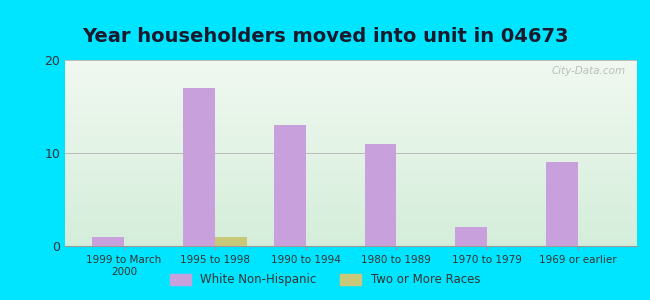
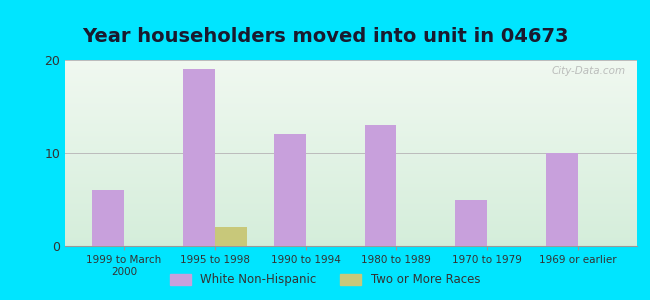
White Non-Hispanic/1999 to March 2000: 1 -> 6
White Non-Hispanic/1995 to 1998: 17 -> 19
Two or More Races/1995 to 1998: 1 -> 2
White Non-Hispanic/1990 to 1994: 13 -> 12
White Non-Hispanic/1980 to 1989: 11 -> 13
White Non-Hispanic/1970 to 1979: 2 -> 5
White Non-Hispanic/1969 or earlier: 9 -> 10
